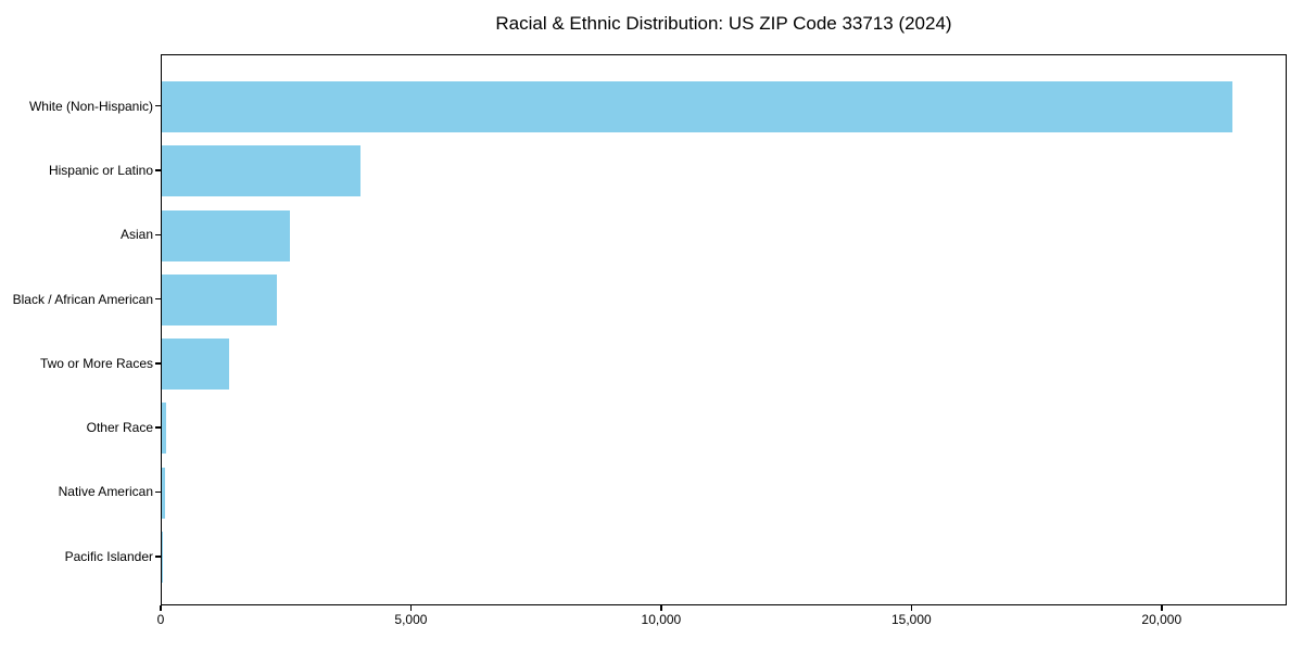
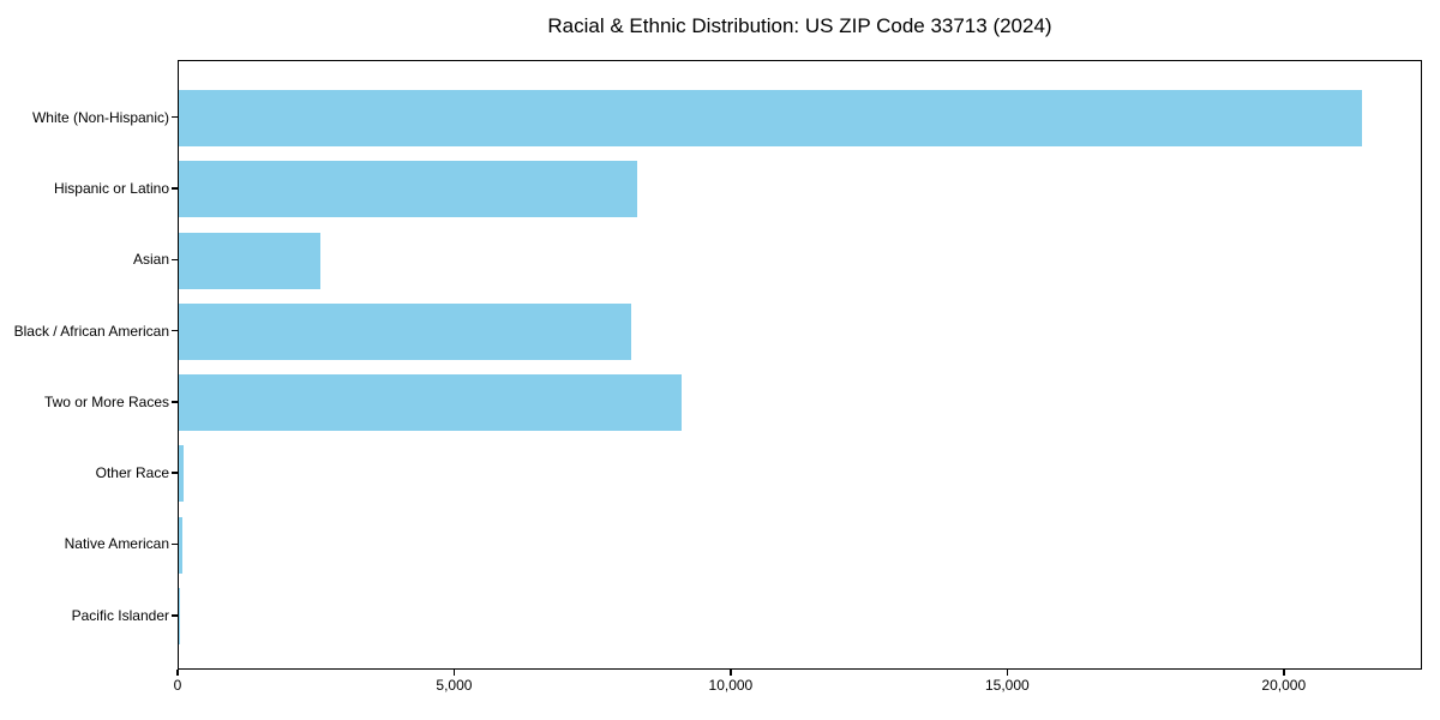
Hispanic or Latino: 4000 -> 8300
Black / African American: 2300 -> 8200
Two or More Races: 1300 -> 9100
